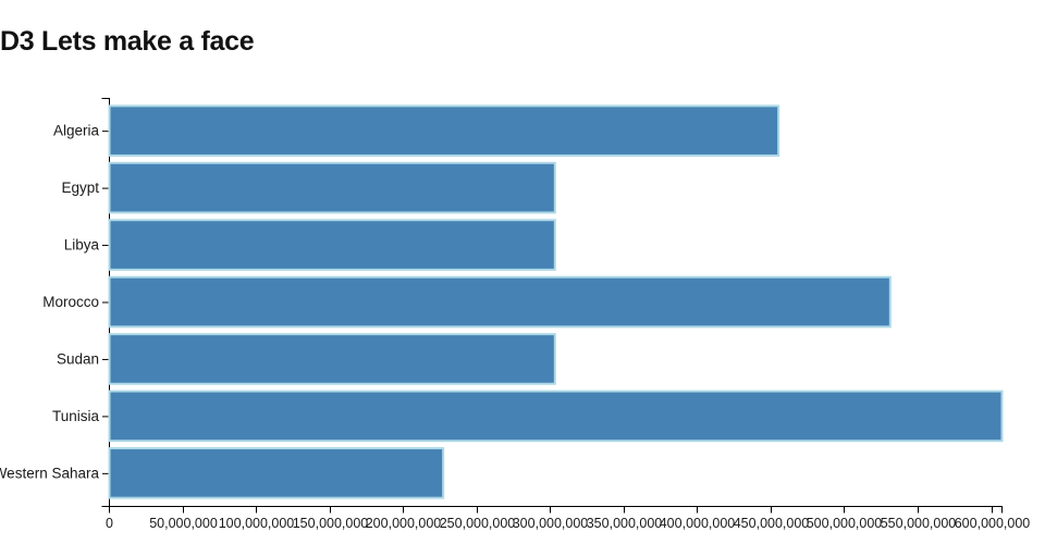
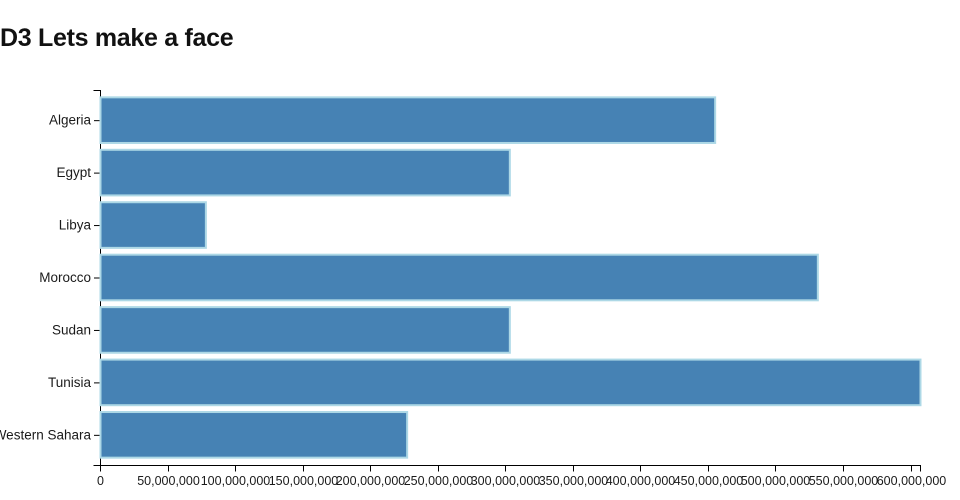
Libya: 303000000 -> 78000000
